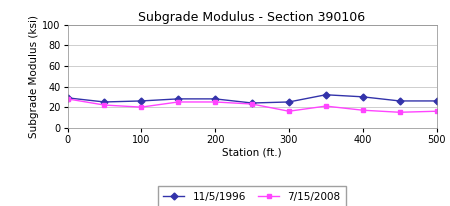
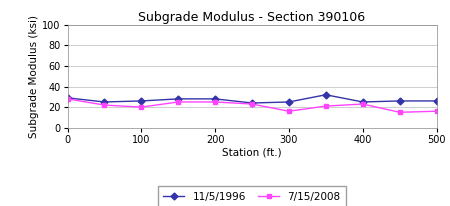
11/5/1996/400: 30 -> 25
7/15/2008/400: 17 -> 23
